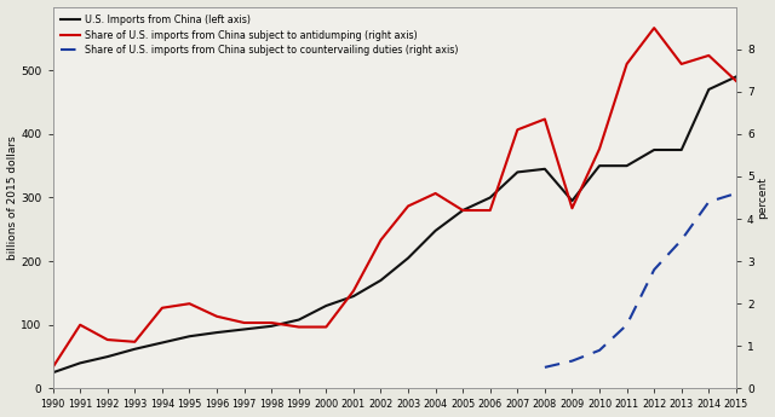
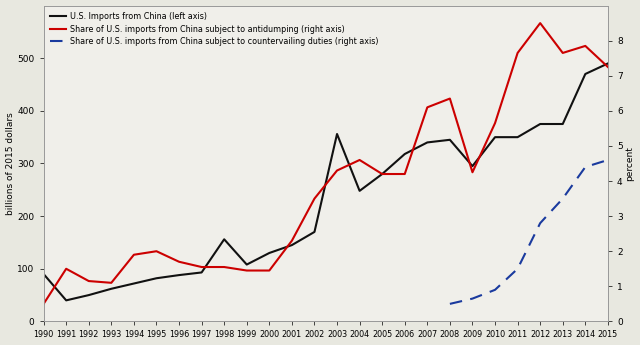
U.S. Imports from China (left axis)/1990: 25 -> 90
U.S. Imports from China (left axis)/1998: 98 -> 156
U.S. Imports from China (left axis)/2003: 205 -> 356
U.S. Imports from China (left axis)/2006: 300 -> 318
